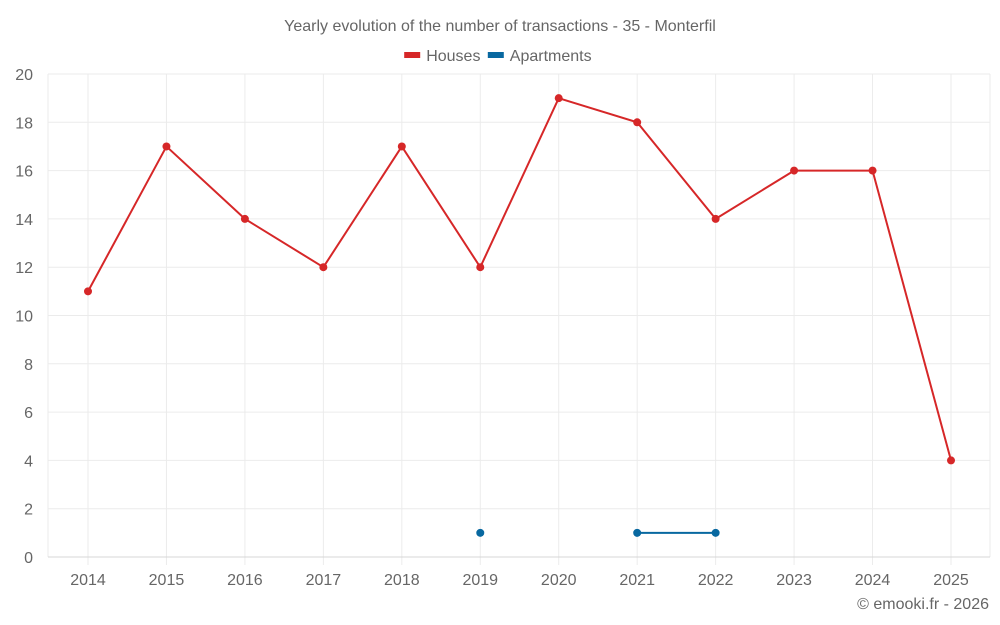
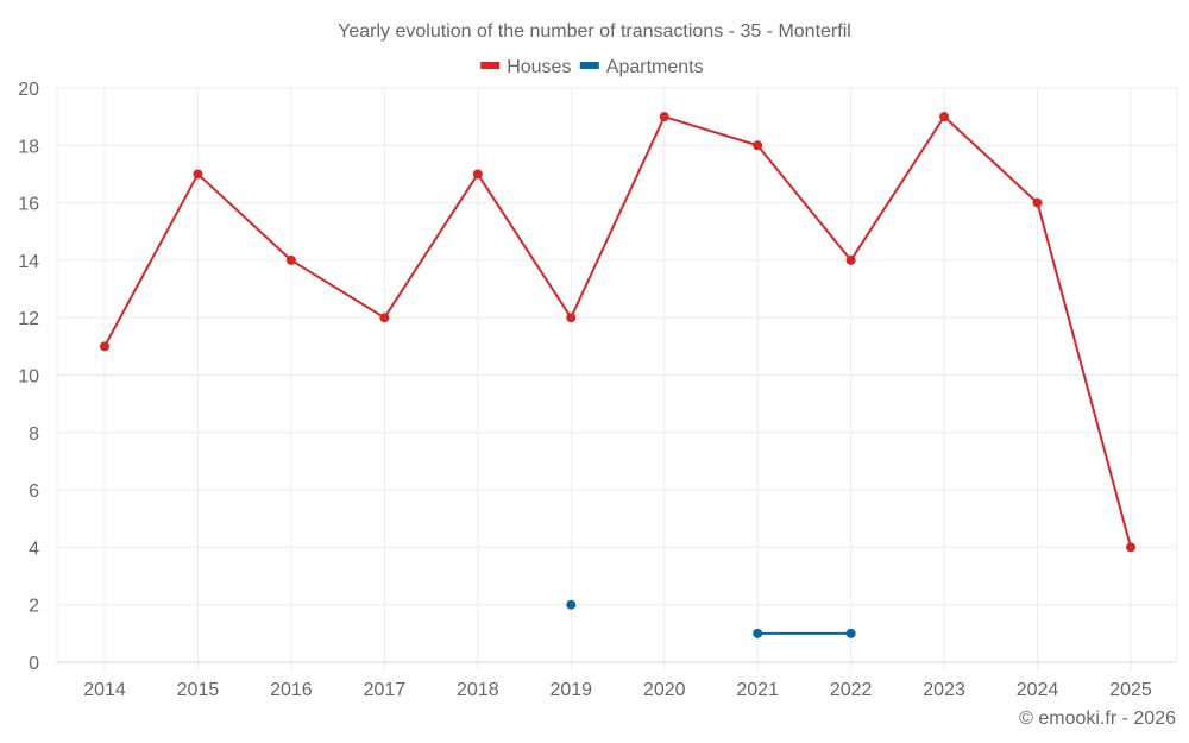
Apartments/2019: 1 -> 2
Houses/2023: 16 -> 19
